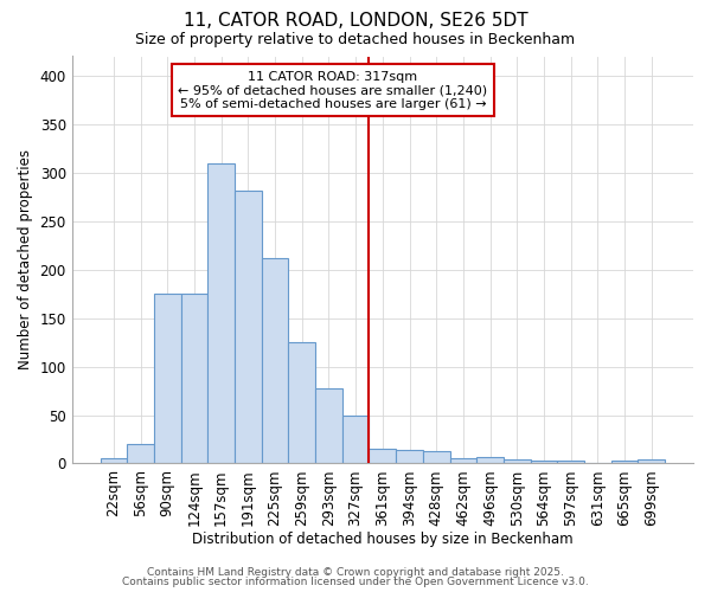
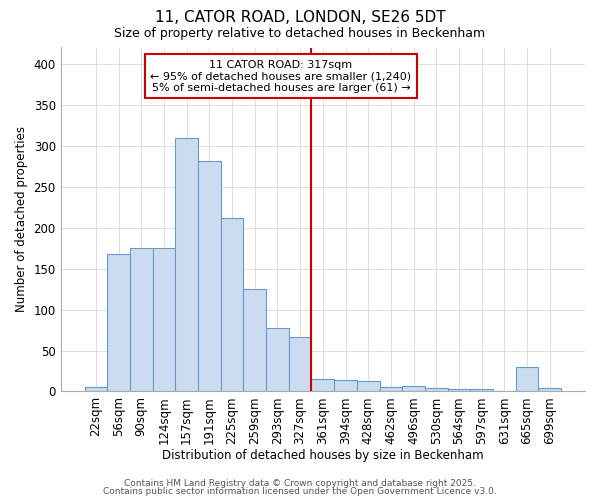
56sqm: 20 -> 168
327sqm: 50 -> 66
665sqm: 3 -> 30
